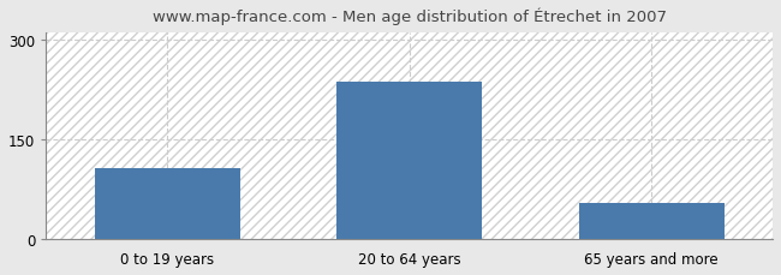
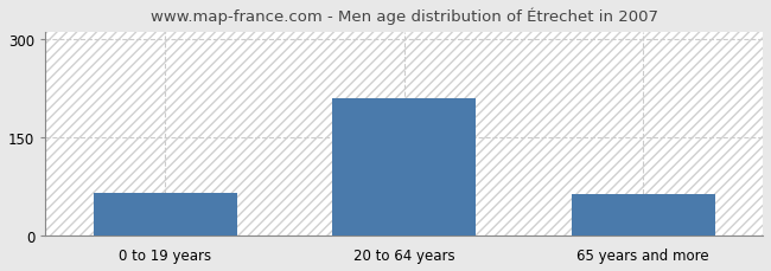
0 to 19 years: 107 -> 66
20 to 64 years: 236 -> 210
65 years and more: 54 -> 64
